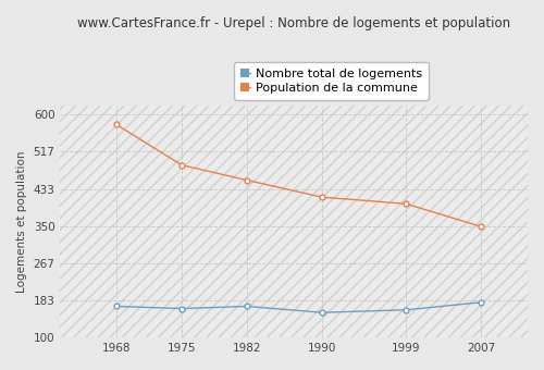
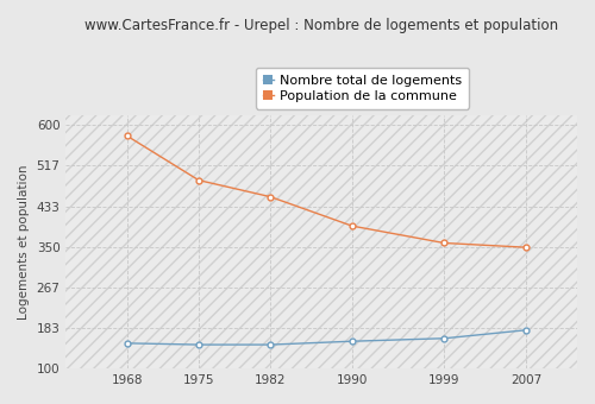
Nombre total de logements/1968: 170 -> 152
Nombre total de logements/1975: 165 -> 149
Nombre total de logements/1982: 170 -> 149
Population de la commune/1990: 415 -> 393
Population de la commune/1999: 400 -> 358
